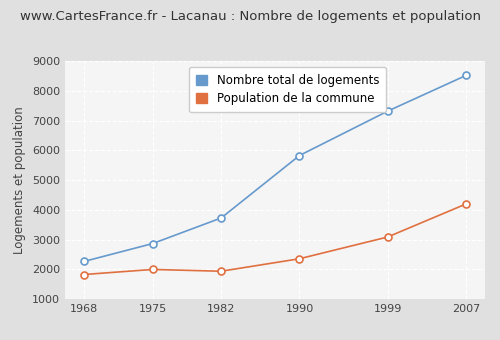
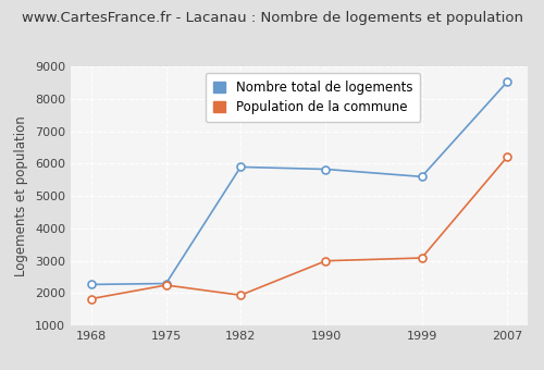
Nombre total de logements/1975: 2870 -> 2300
Population de la commune/1975: 2000 -> 2250
Nombre total de logements/1982: 3730 -> 5900
Population de la commune/1990: 2360 -> 3000
Nombre total de logements/1999: 7320 -> 5600
Population de la commune/2007: 4200 -> 6200
